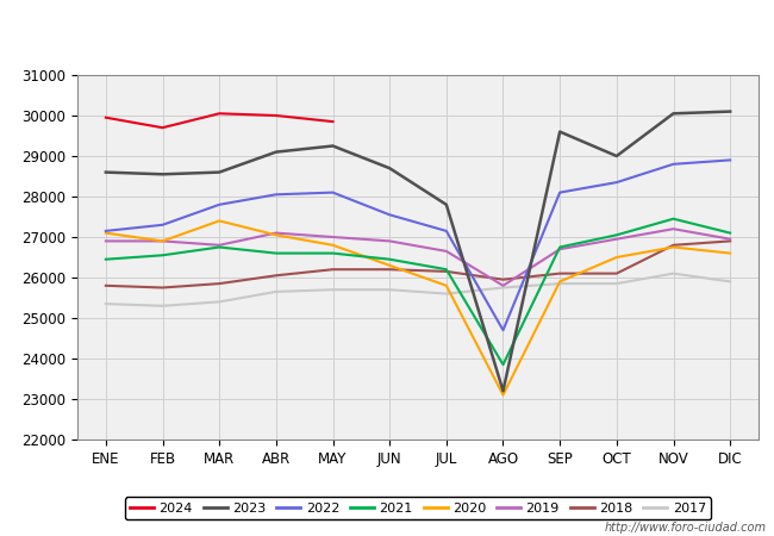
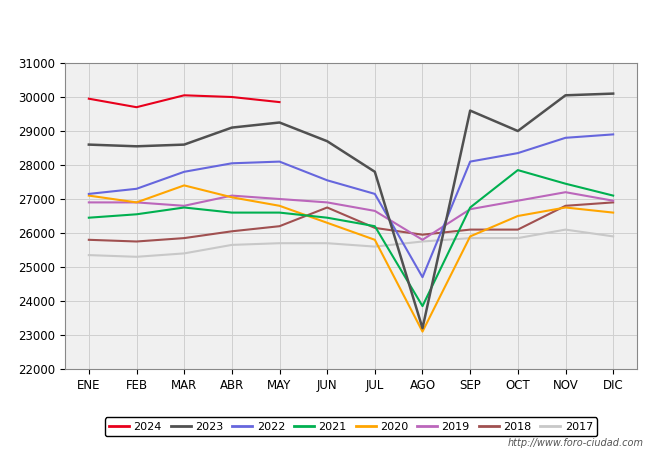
2018/JUN: 26200 -> 26750
2021/OCT: 27050 -> 27850
